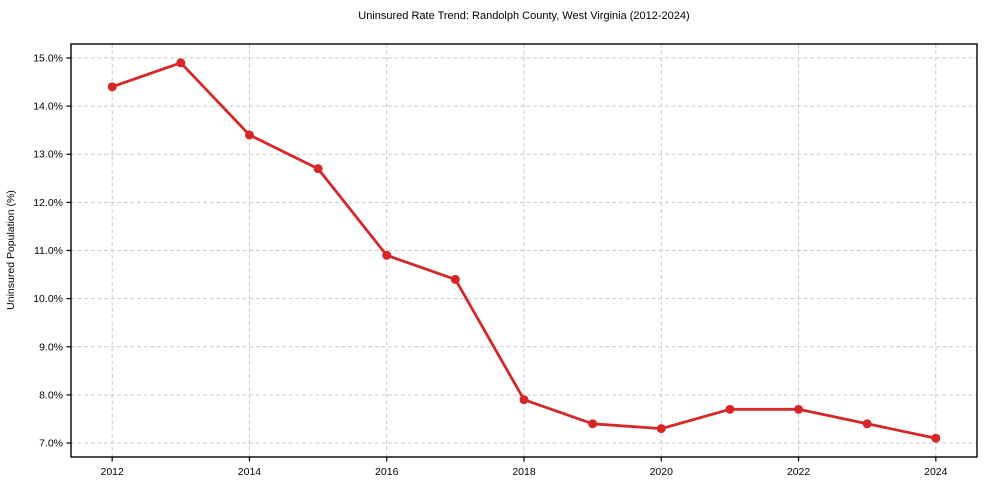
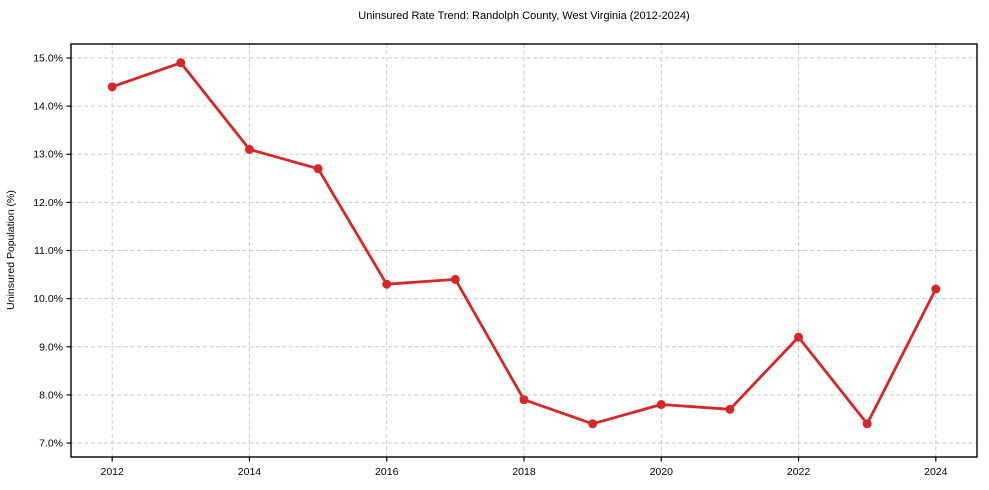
2014: 13.4% -> 13.1%
2016: 10.9% -> 10.3%
2020: 7.3% -> 7.8%
2022: 7.7% -> 9.2%
2024: 7.1% -> 10.2%
